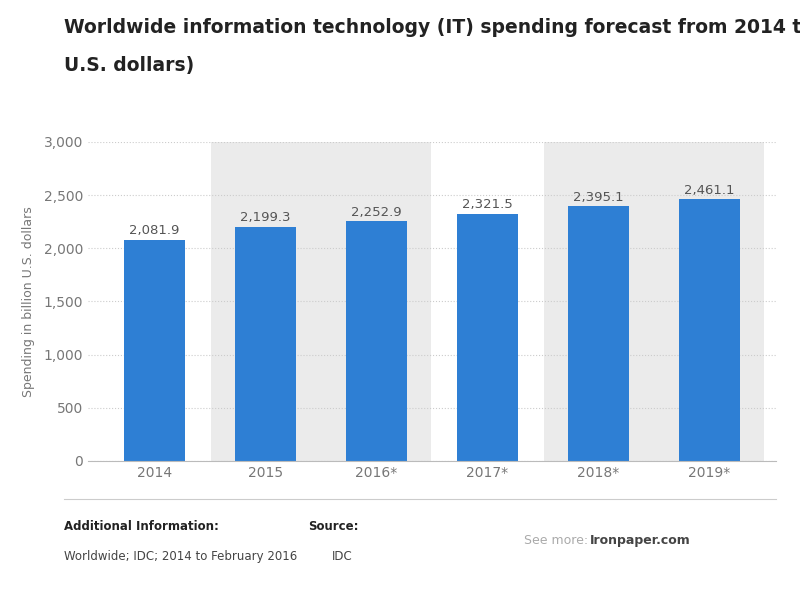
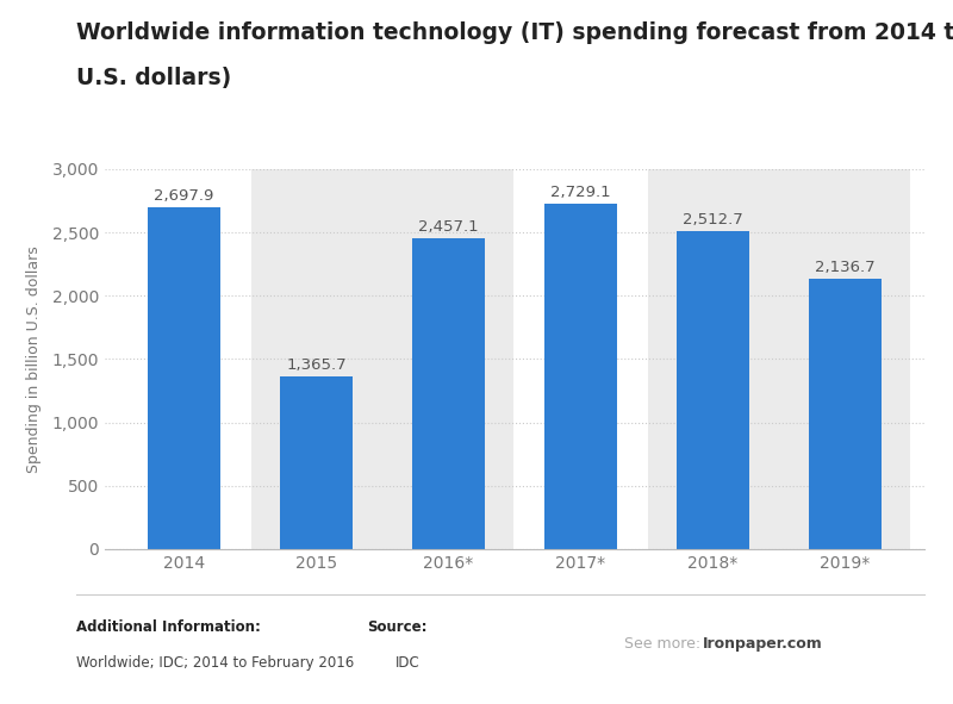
2014: 2,081.9 -> 2,697.9
2015: 2,199.3 -> 1,365.7
2016*: 2,252.9 -> 2,457.1
2017*: 2,321.5 -> 2,729.1
2018*: 2,395.1 -> 2,512.7
2019*: 2,461.1 -> 2,136.7
